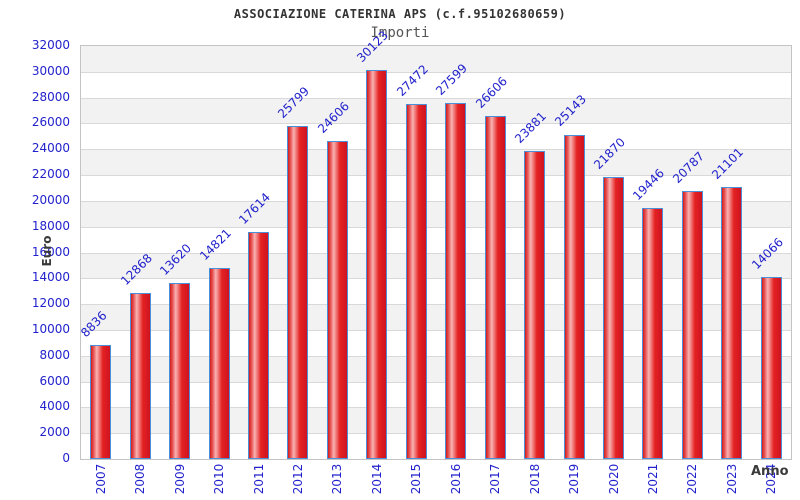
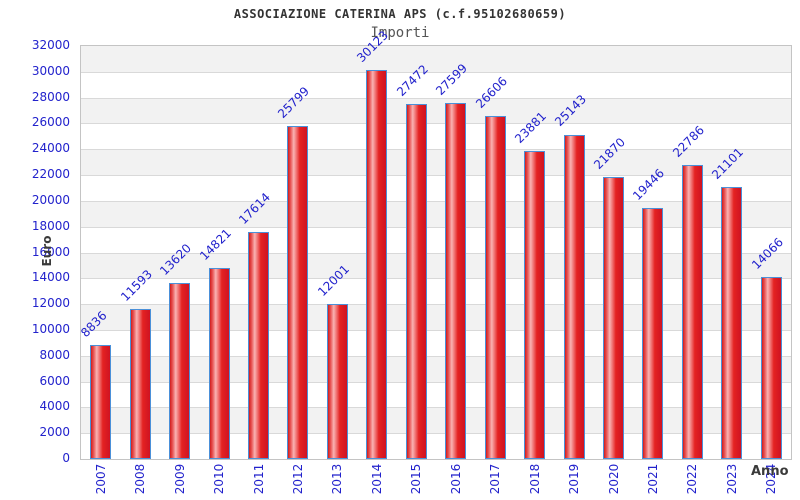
2008: 12868 -> 11593
2013: 24606 -> 12001
2022: 20787 -> 22786
